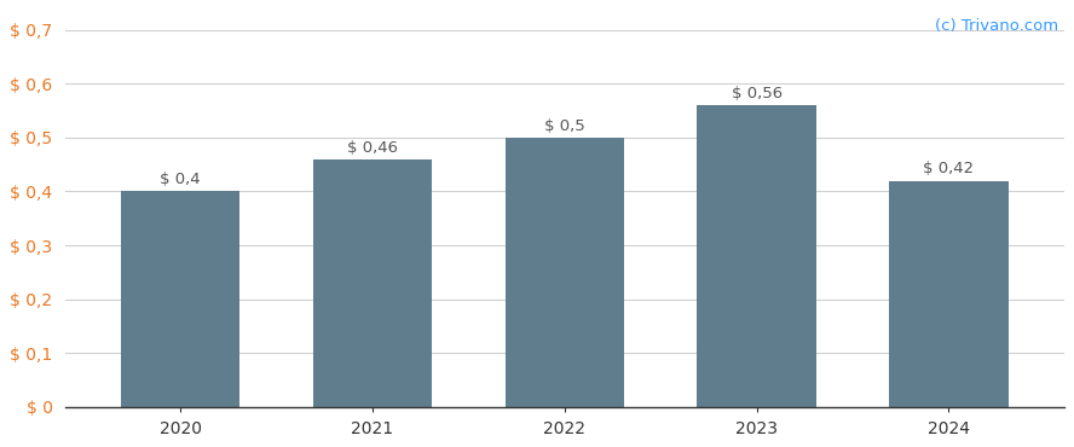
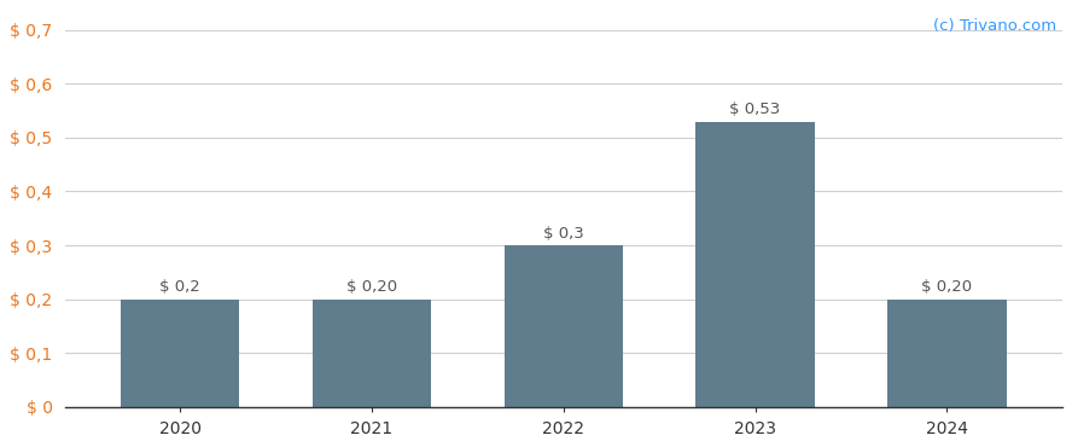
2020: 0,4 -> 0,2
2021: 0,46 -> 0,20
2022: 0,5 -> 0,3
2023: 0,56 -> 0,53
2024: 0,42 -> 0,20
